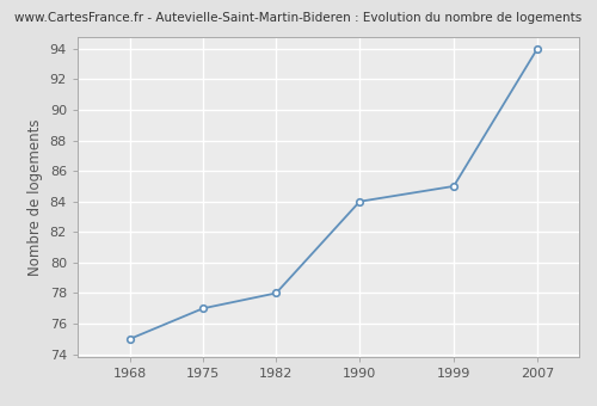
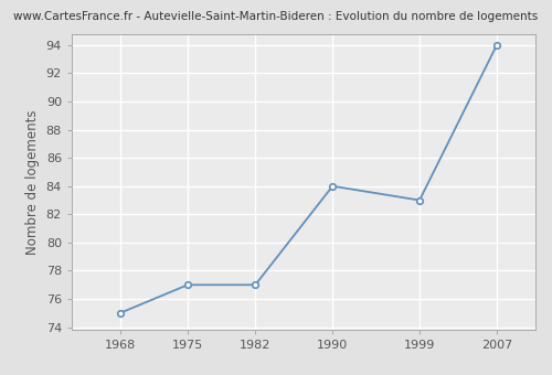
1982: 78 -> 77
1999: 85 -> 83
